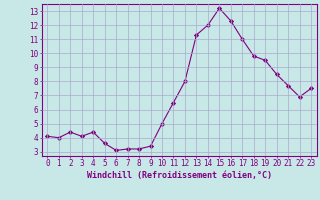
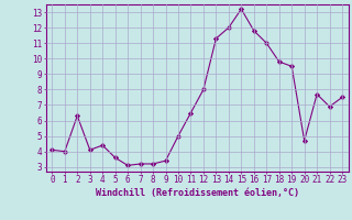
2: 4.4 -> 6.3
16: 12.3 -> 11.8
20: 8.5 -> 4.7
